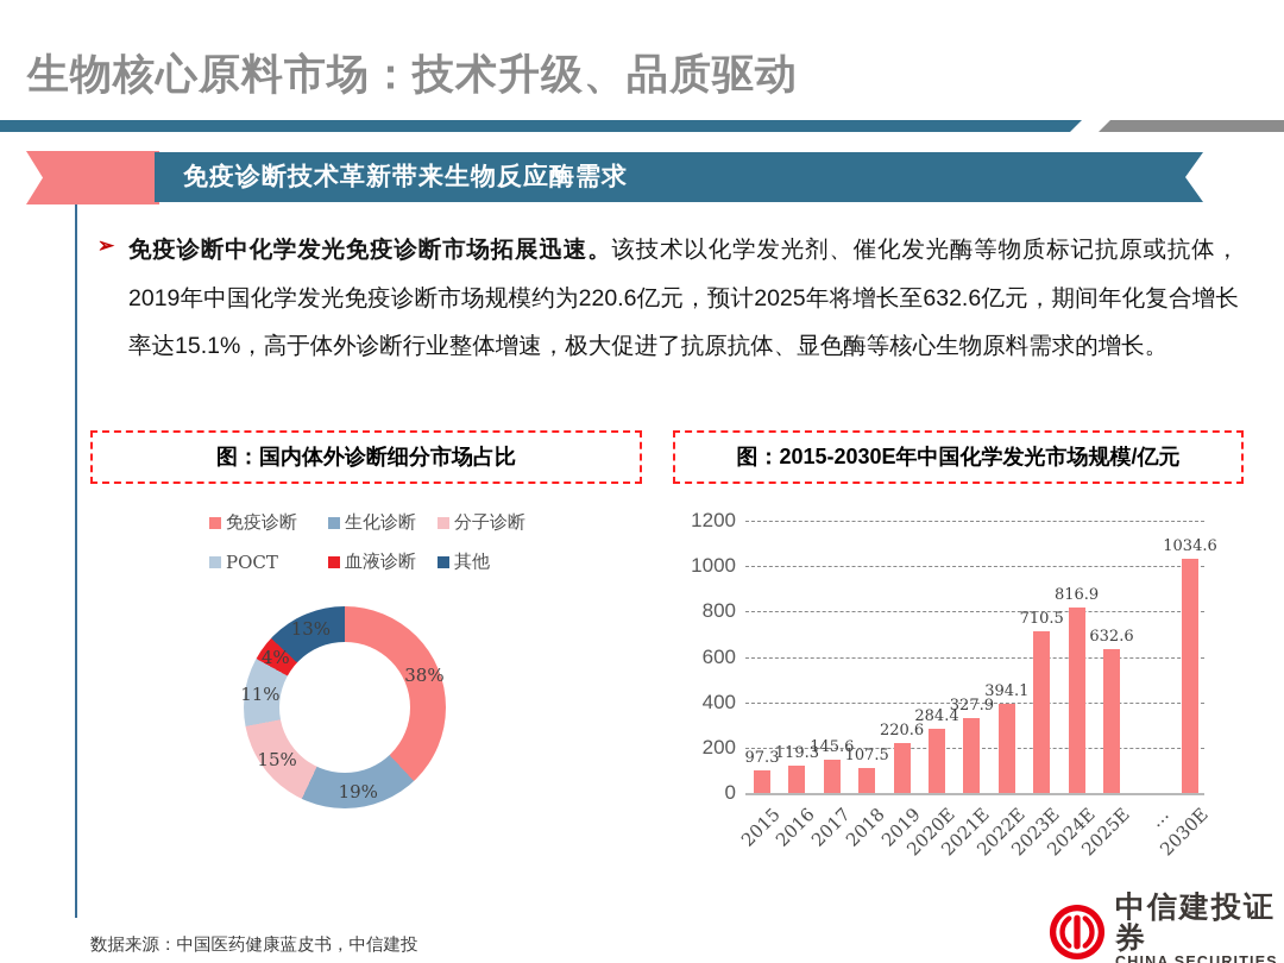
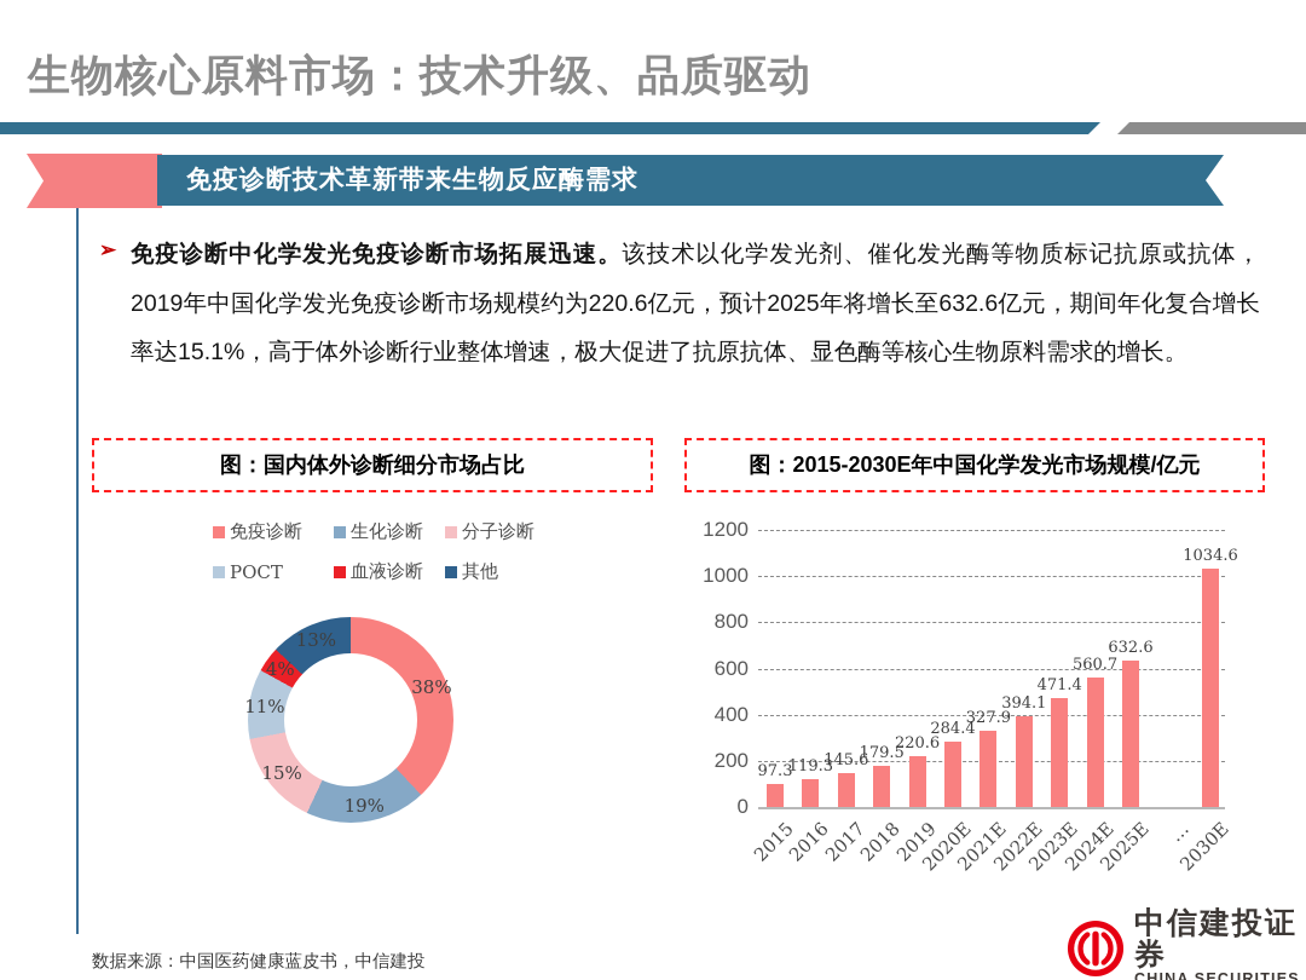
图：2015-2030E年中国化学发光市场规模/亿元/2018: 107.5 -> 179.5
图：2015-2030E年中国化学发光市场规模/亿元/2023E: 710.5 -> 471.4
图：2015-2030E年中国化学发光市场规模/亿元/2024E: 816.9 -> 560.7
